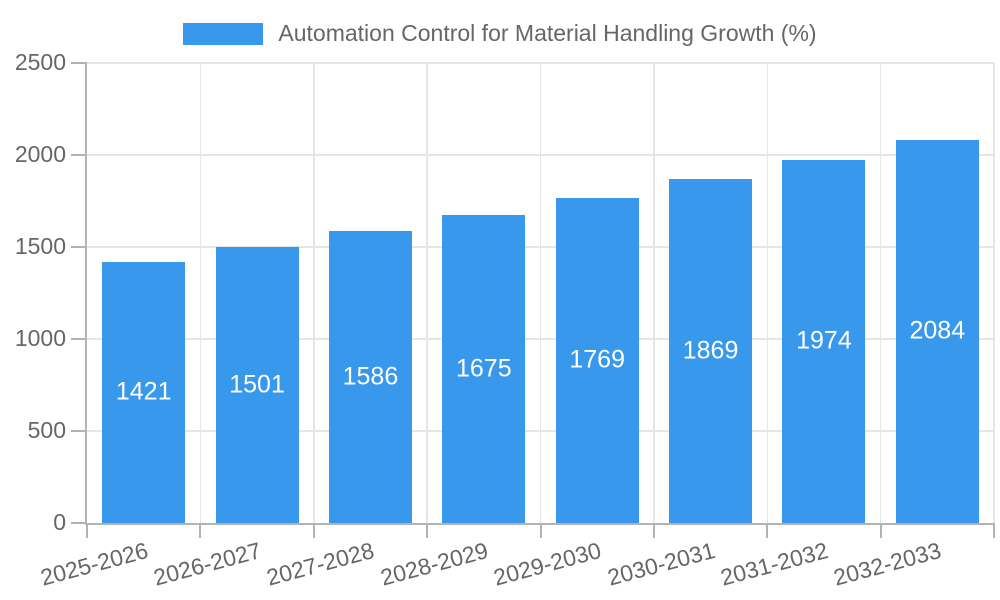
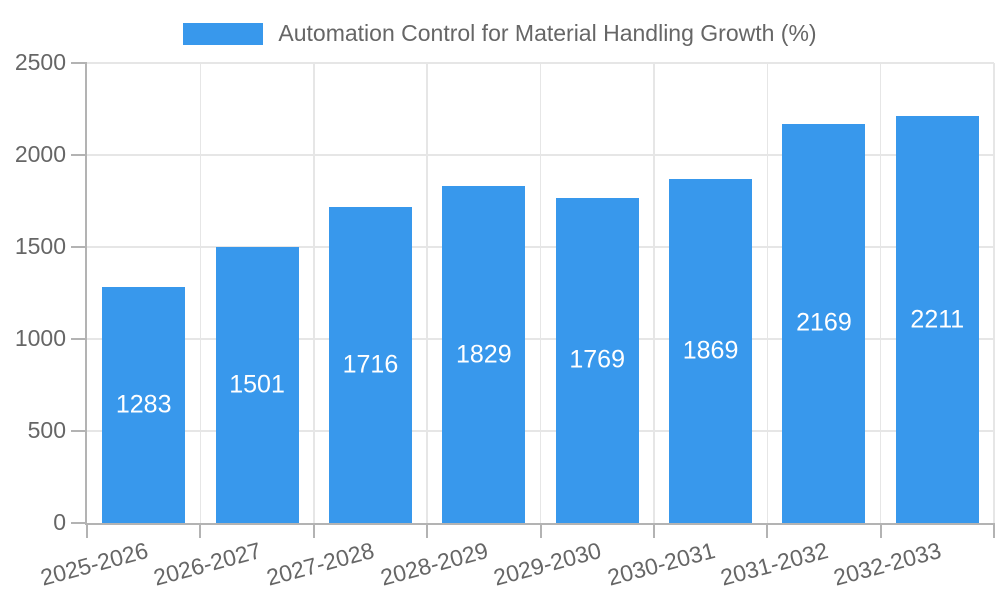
2025-2026: 1421 -> 1283
2027-2028: 1586 -> 1716
2028-2029: 1675 -> 1829
2031-2032: 1974 -> 2169
2032-2033: 2084 -> 2211
